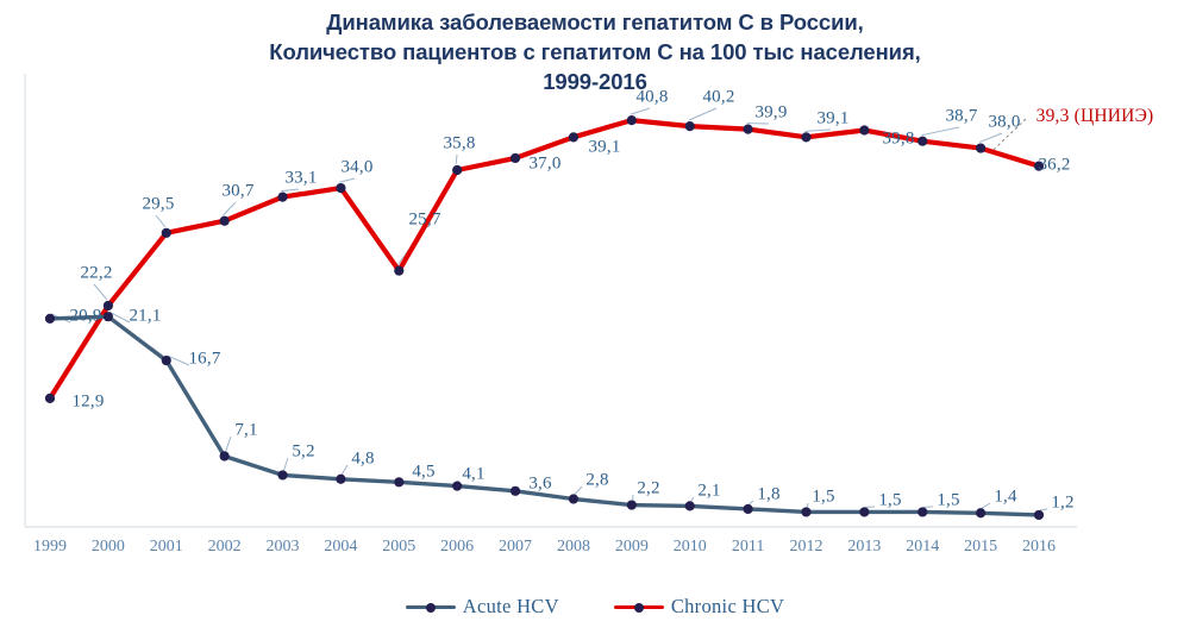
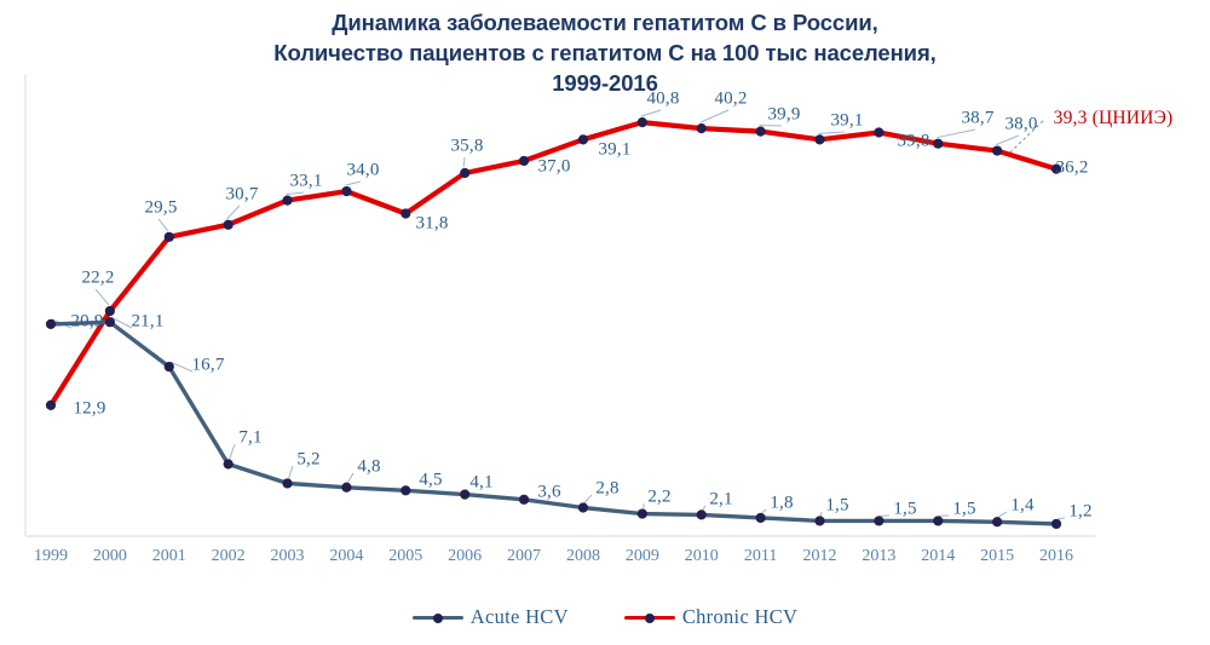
Chronic HCV/2005: 25,7 -> 31,8
